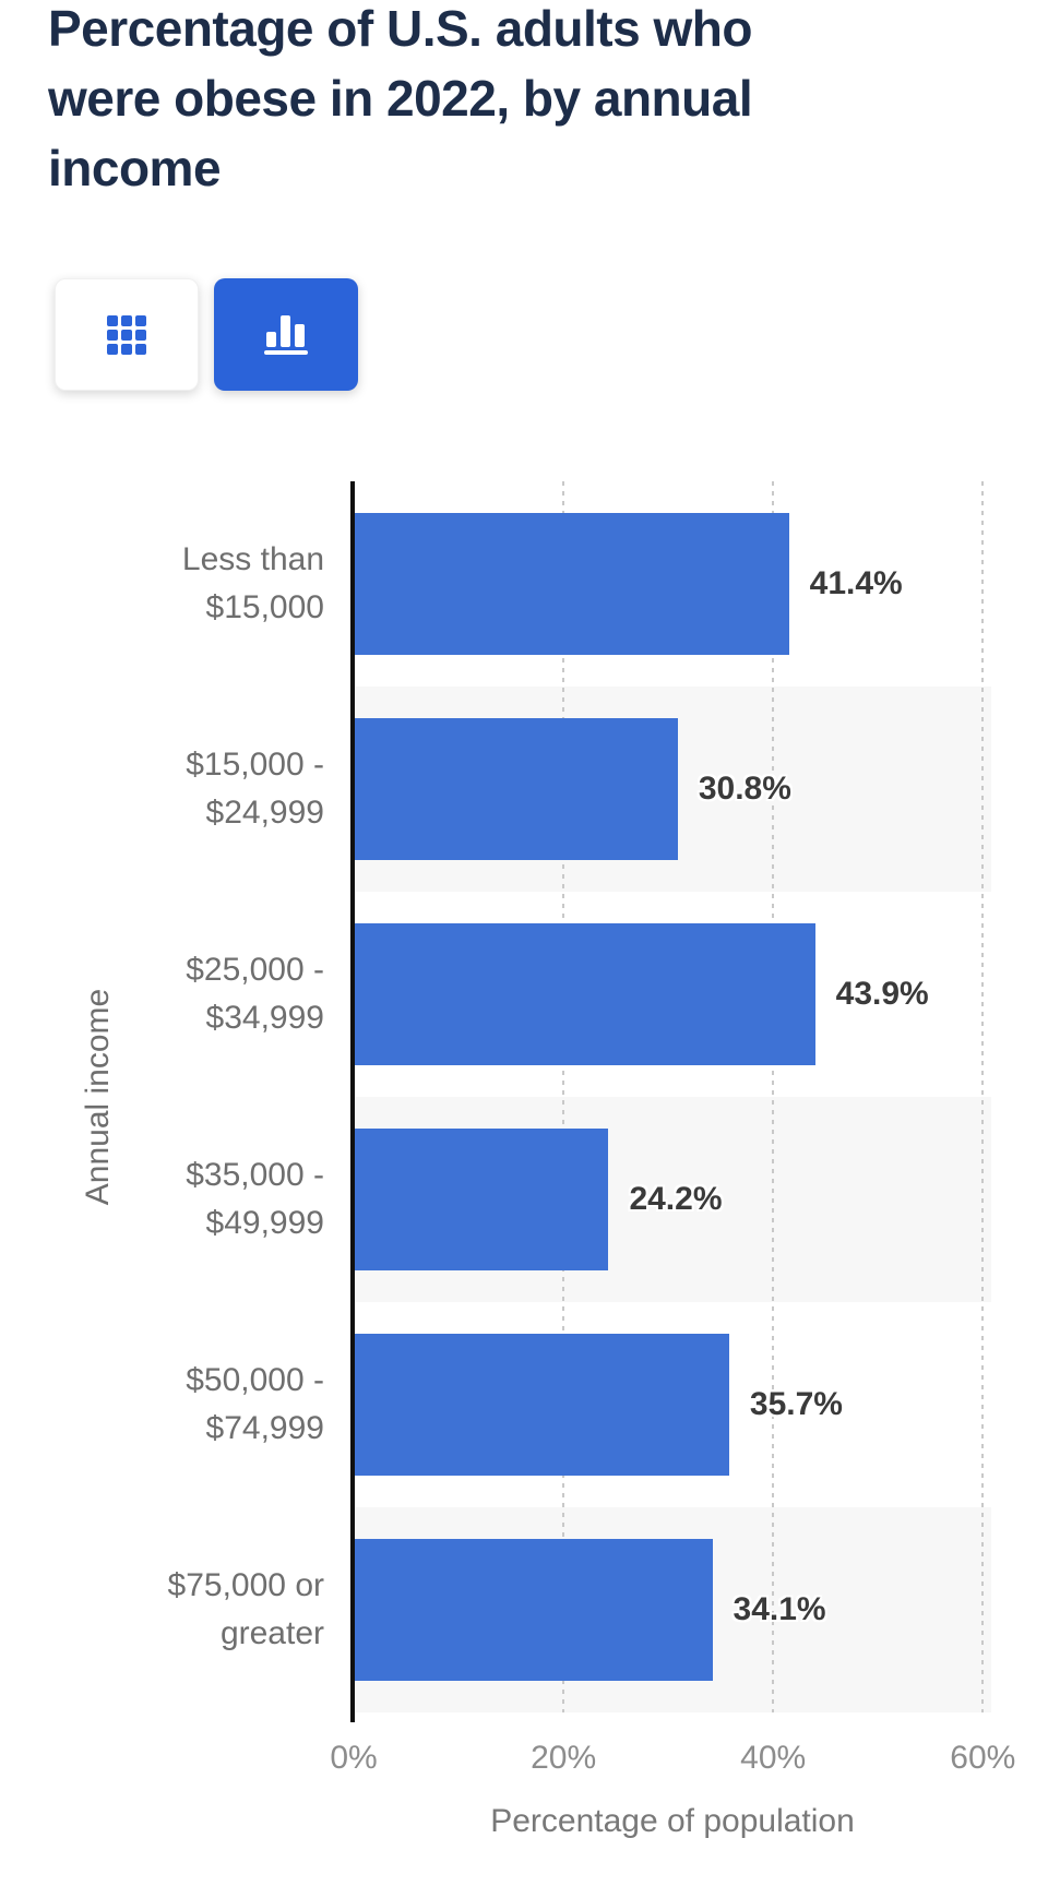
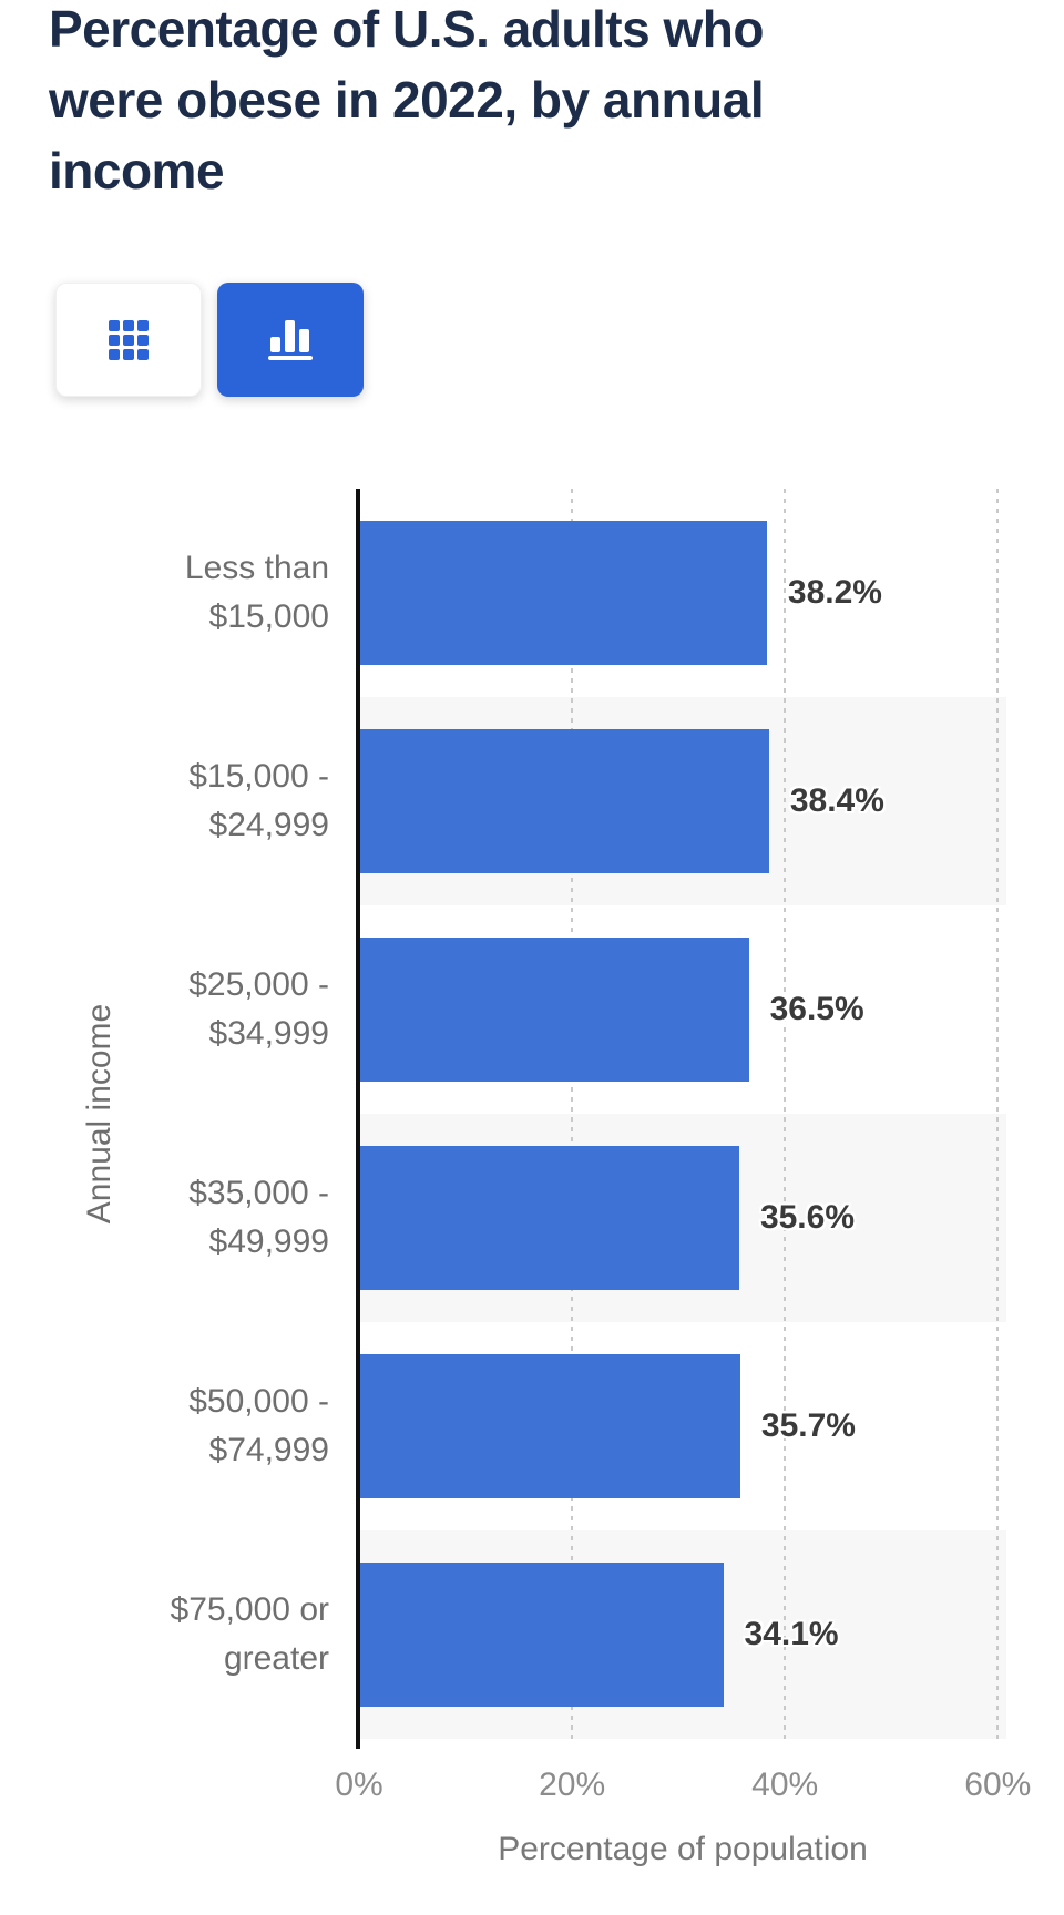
Less than $15,000: 41.4% -> 38.2%
$15,000 - $24,999: 30.8% -> 38.4%
$25,000 - $34,999: 43.9% -> 36.5%
$35,000 - $49,999: 24.2% -> 35.6%
